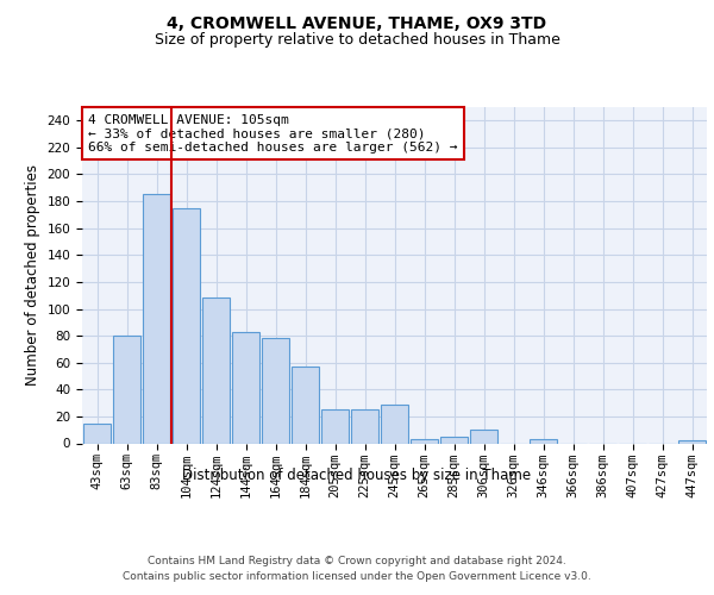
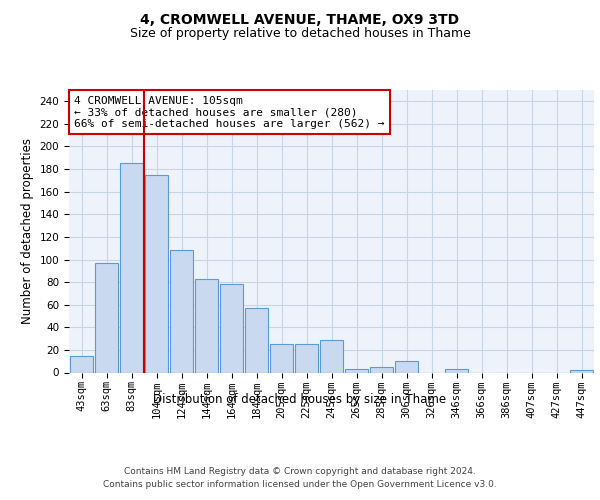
63sqm: 80 -> 97
